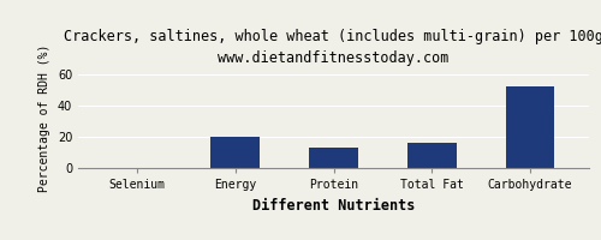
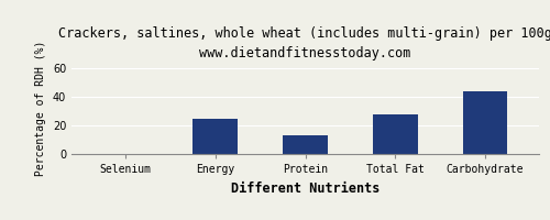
Energy: 20 -> 25
Total Fat: 16 -> 28
Carbohydrate: 53 -> 44
